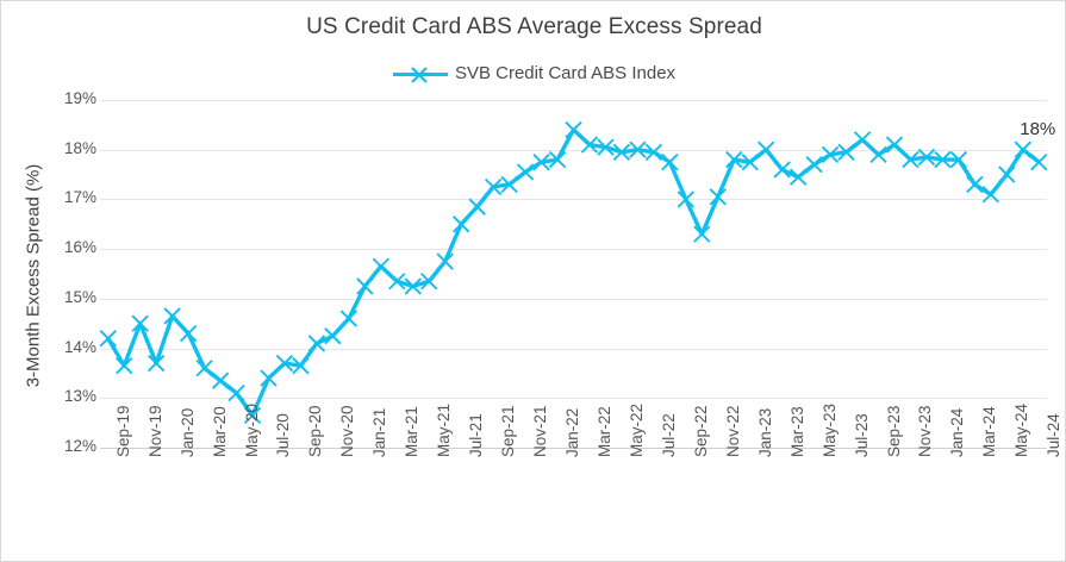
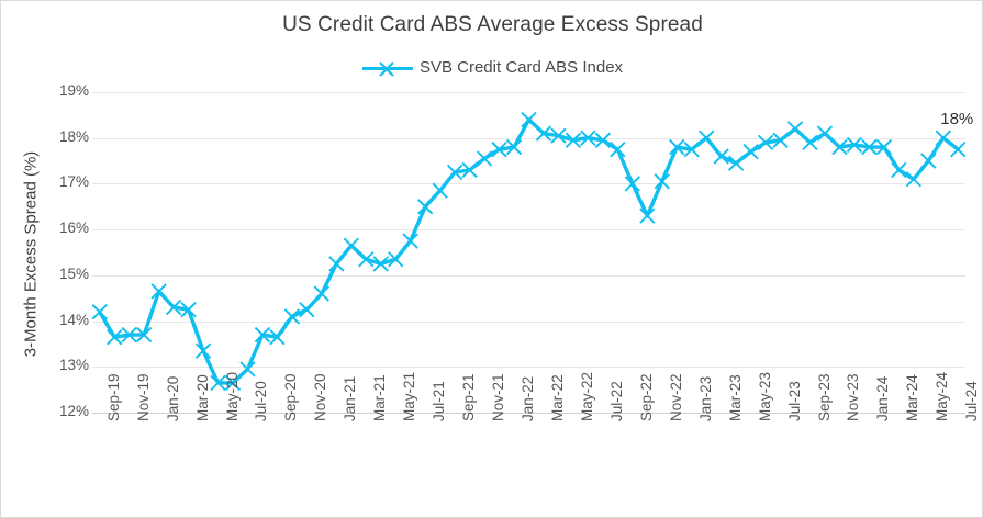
Nov-19: 14.5% -> 13.7%
Mar-20: 13.6% -> 14.2%
May-20: 13.1% -> 12.7%
Jul-20: 13.4% -> 12.9%
